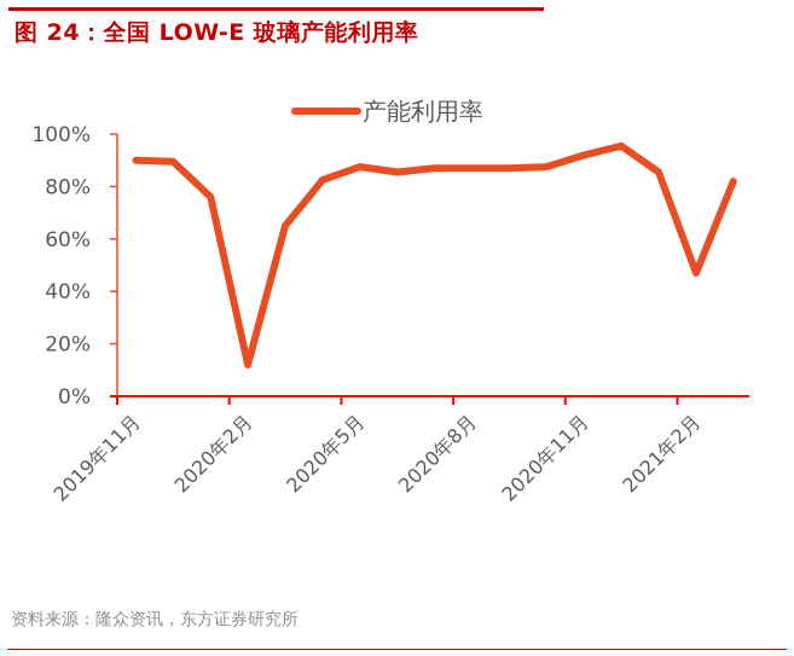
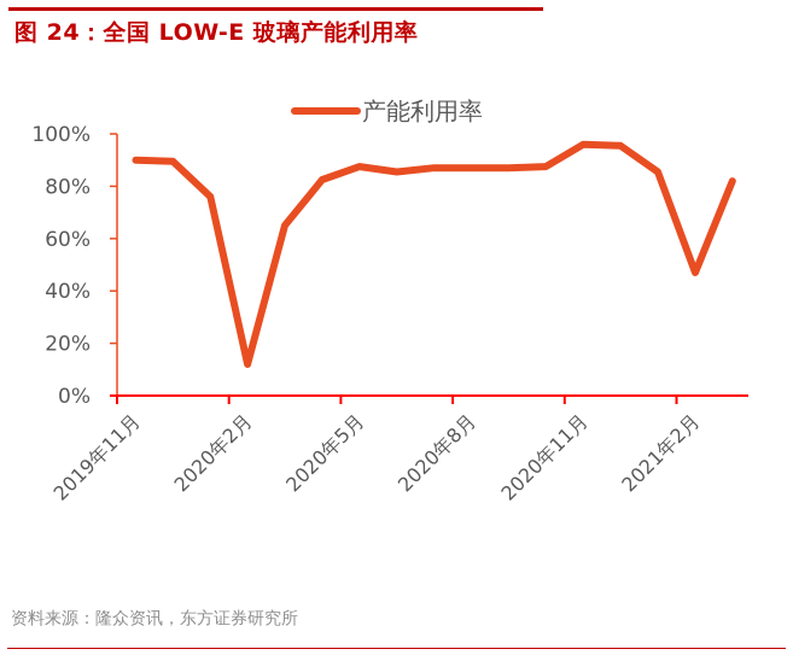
2020年11月: 92% -> 96%
